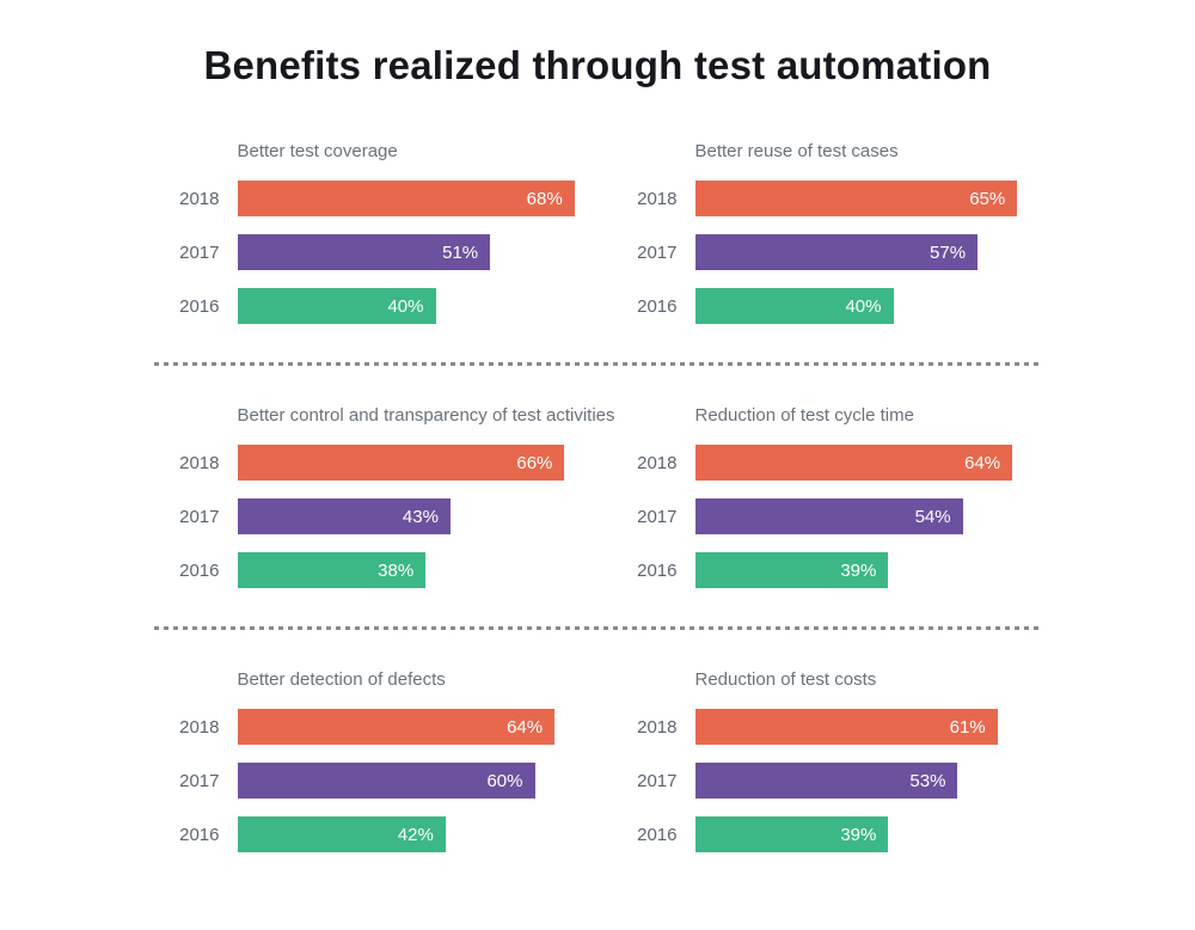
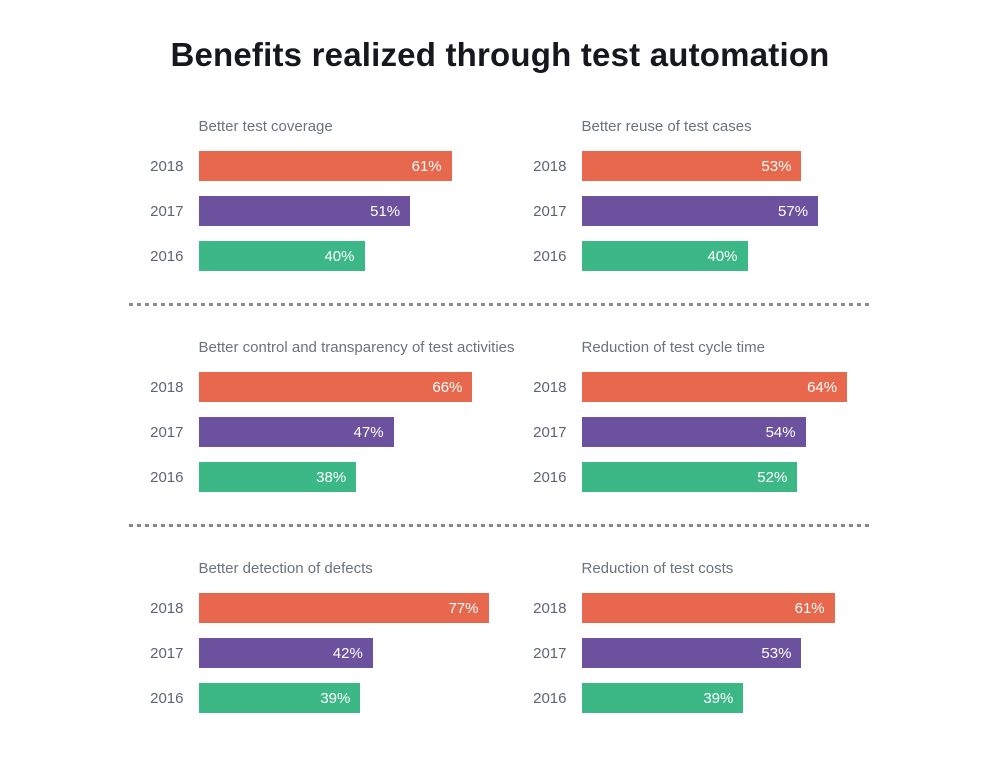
Better test coverage/2018: 68% -> 61%
Better reuse of test cases/2018: 65% -> 53%
Better control and transparency of test activities/2017: 43% -> 47%
Reduction of test cycle time/2016: 39% -> 52%
Better detection of defects/2018: 64% -> 77%
Better detection of defects/2017: 60% -> 42%
Better detection of defects/2016: 42% -> 39%
